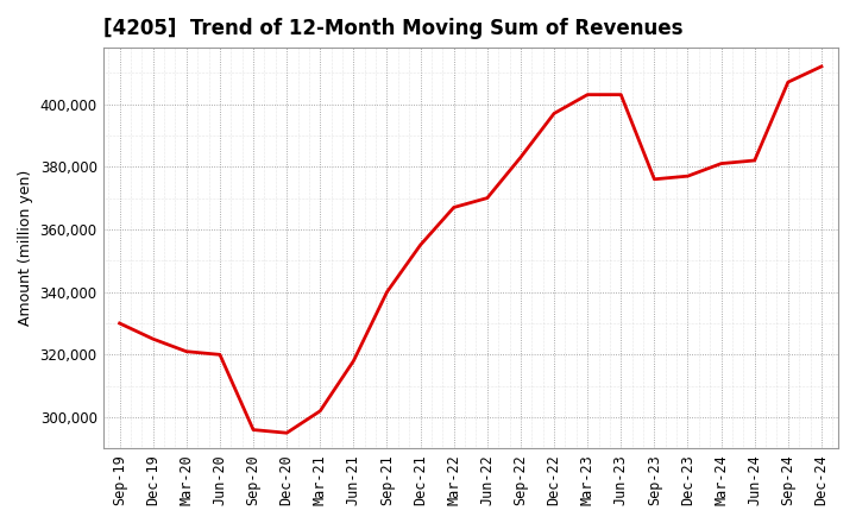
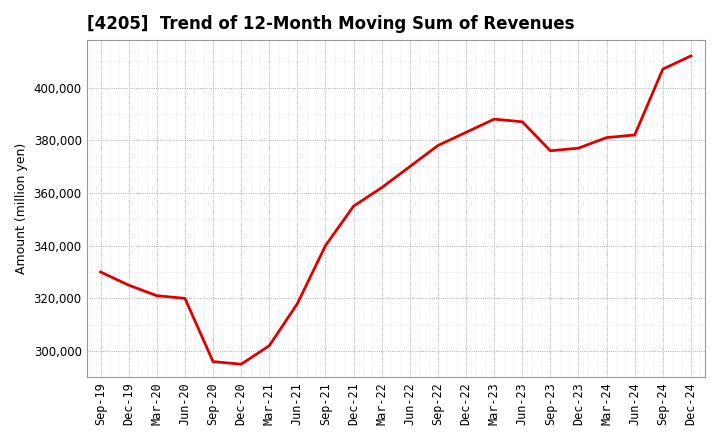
Mar-22: 367,000 -> 362,000
Sep-22: 383,000 -> 378,000
Dec-22: 397,000 -> 383,000
Mar-23: 403,000 -> 388,000
Jun-23: 403,000 -> 387,000
